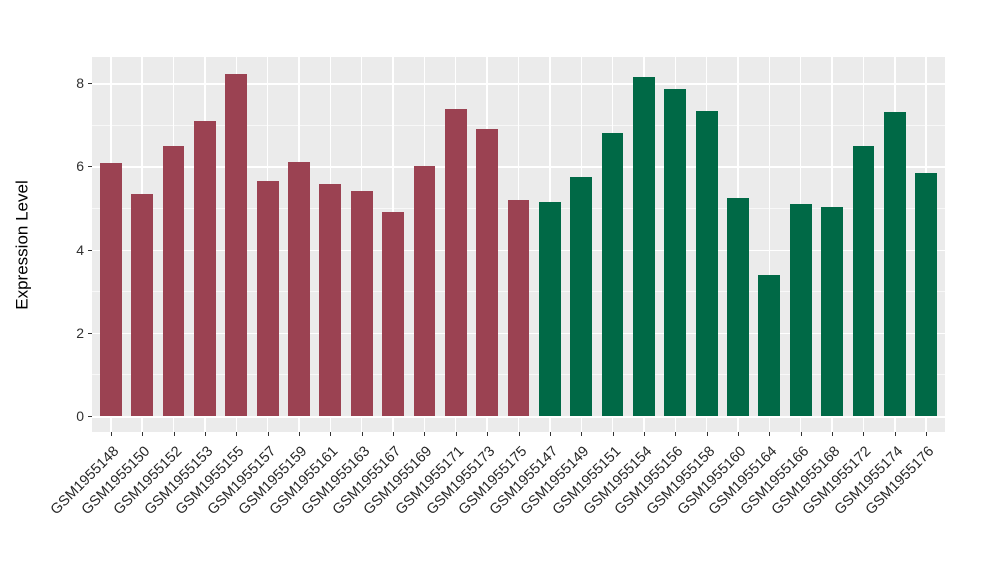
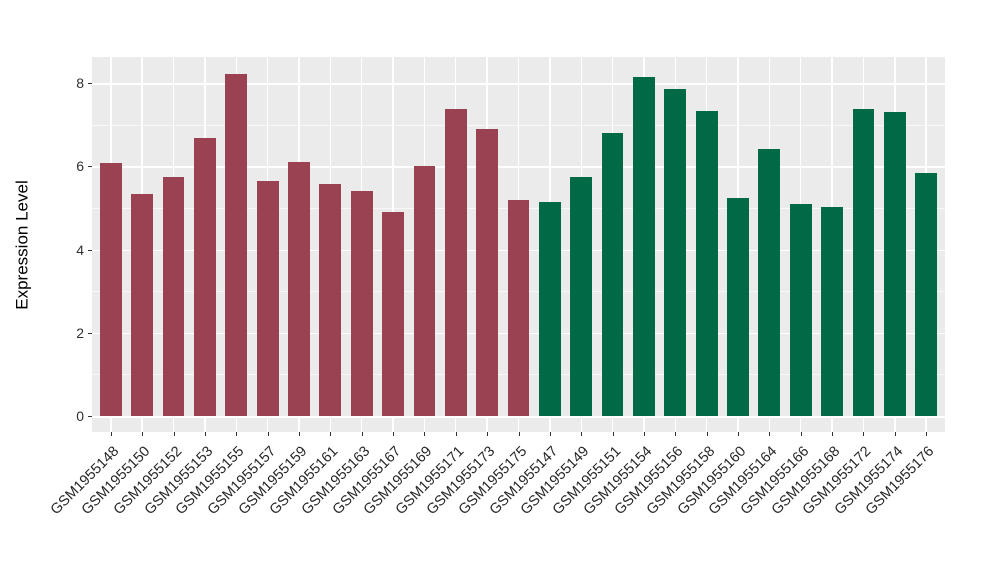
GSM1955152: 6.5 -> 5.7
GSM1955153: 7.1 -> 6.7
GSM1955164: 3.4 -> 6.4
GSM1955172: 6.5 -> 7.4
